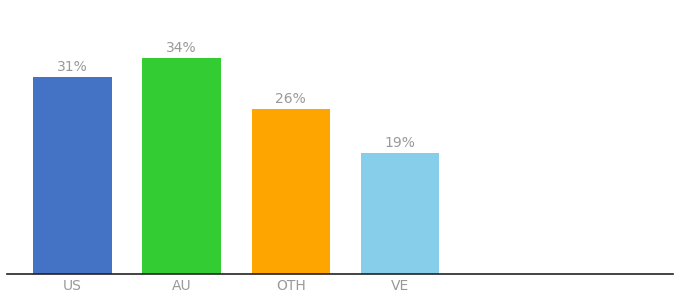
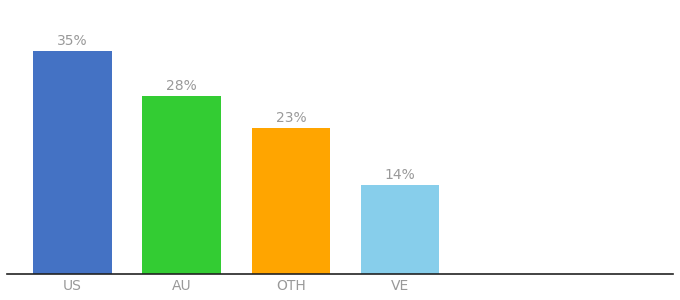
US: 31% -> 35%
AU: 34% -> 28%
OTH: 26% -> 23%
VE: 19% -> 14%
